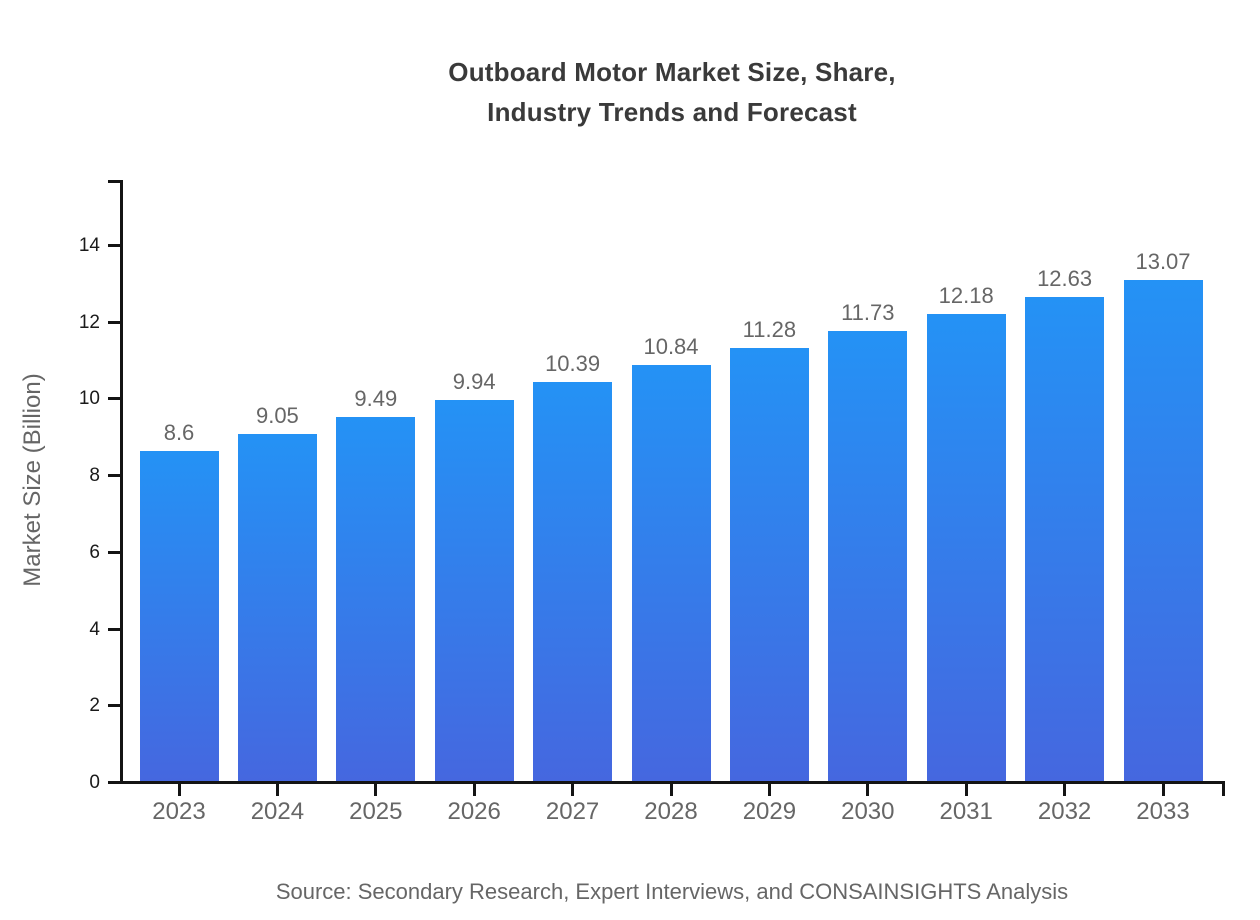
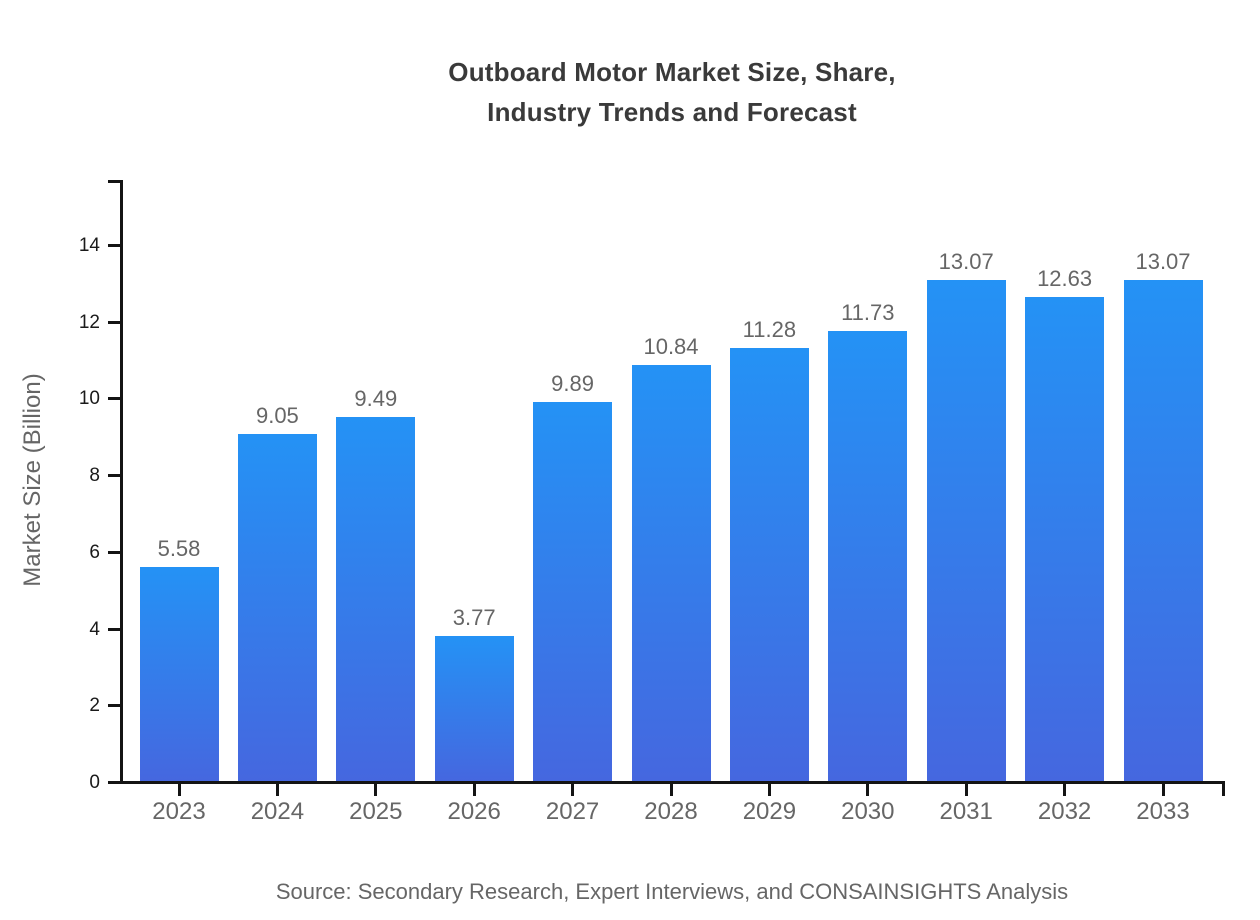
2023: 8.6 -> 5.58
2026: 9.94 -> 3.77
2027: 10.39 -> 9.89
2031: 12.18 -> 13.07
